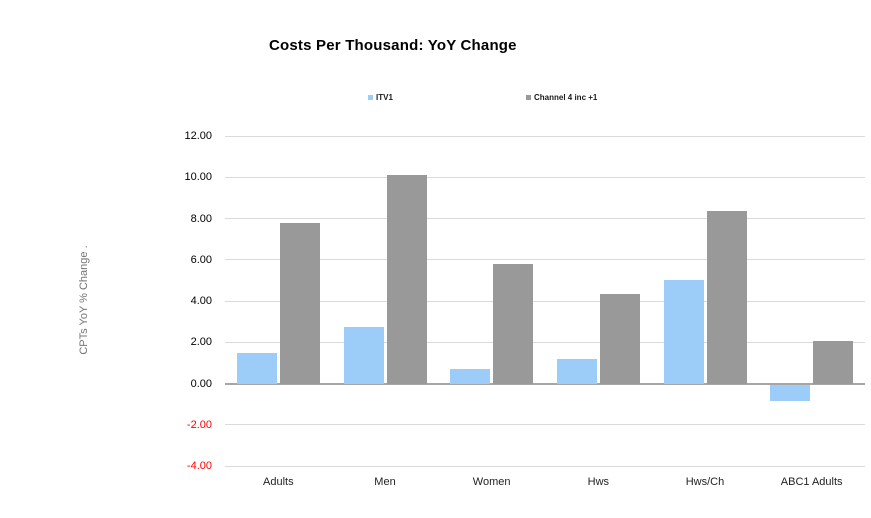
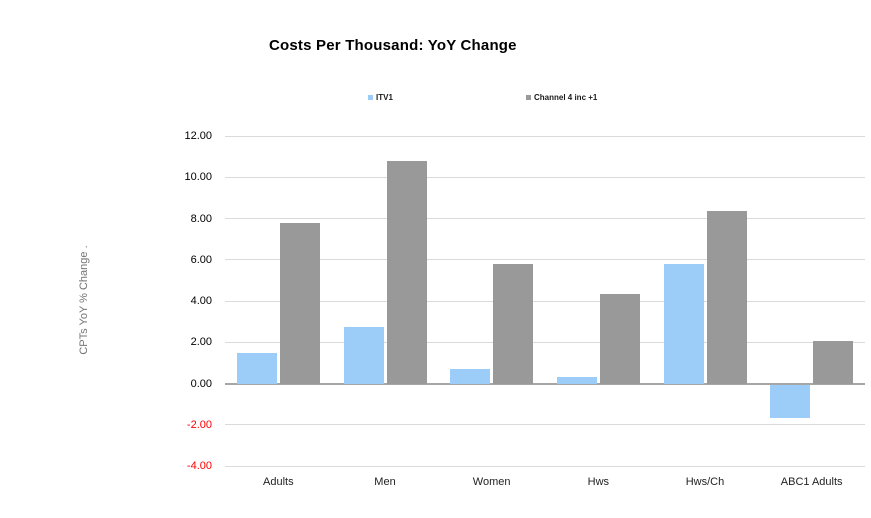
Channel 4 inc +1/Men: 10.1 -> 10.8
ITV1/Hws: 1.2 -> 0.3
ITV1/Hws/Ch: 5.0 -> 5.8
ITV1/ABC1 Adults: -0.8 -> -1.6
